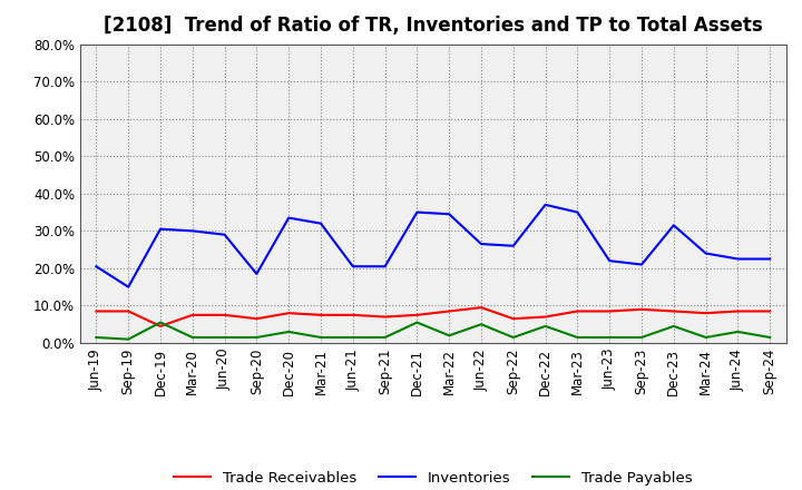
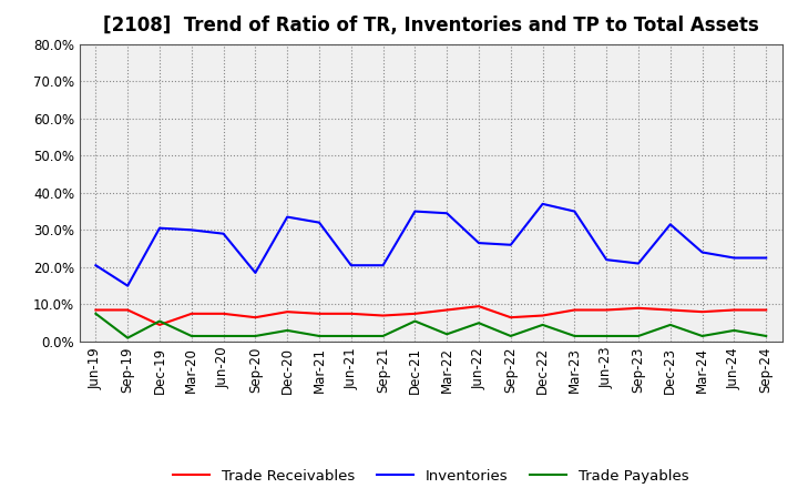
Trade Payables/Jun-19: 1.5% -> 7.5%
